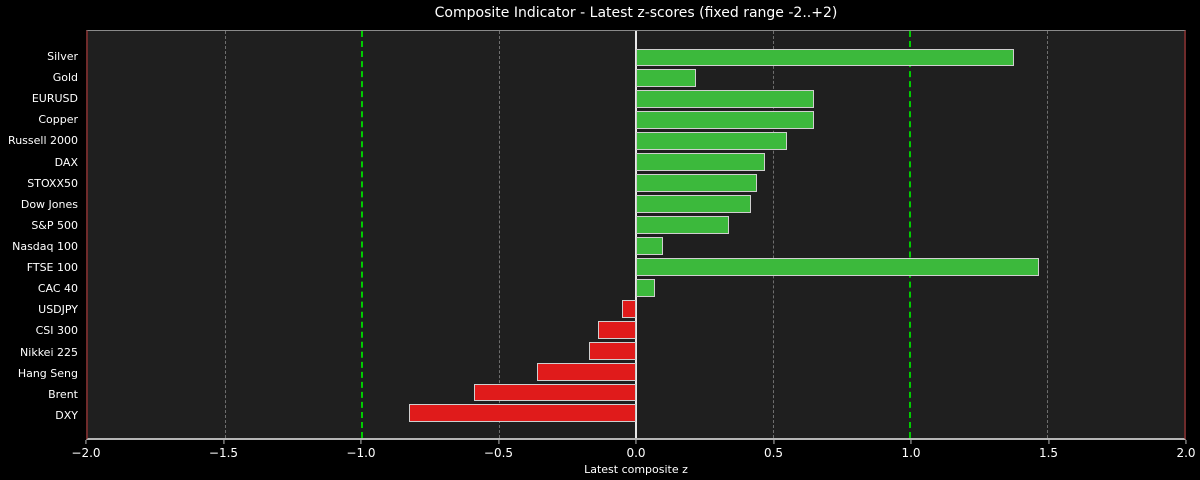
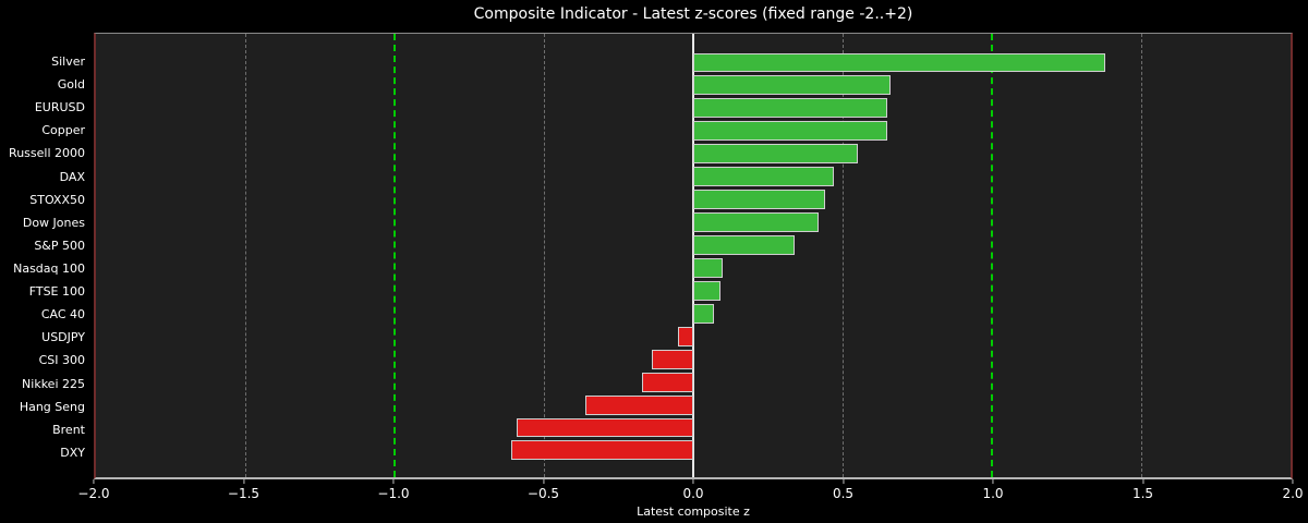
Gold: 0.22 -> 0.66
FTSE 100: 1.47 -> 0.09
DXY: -0.83 -> -0.61
